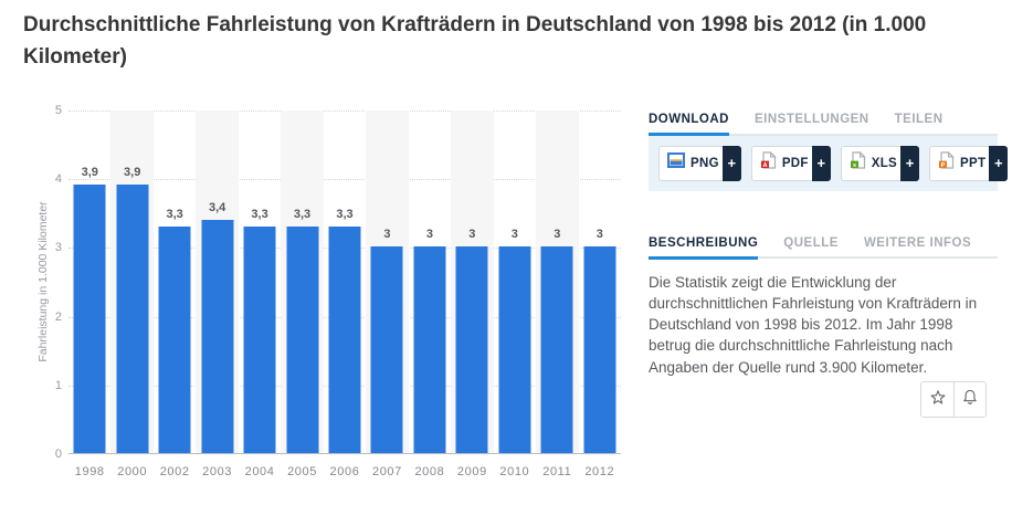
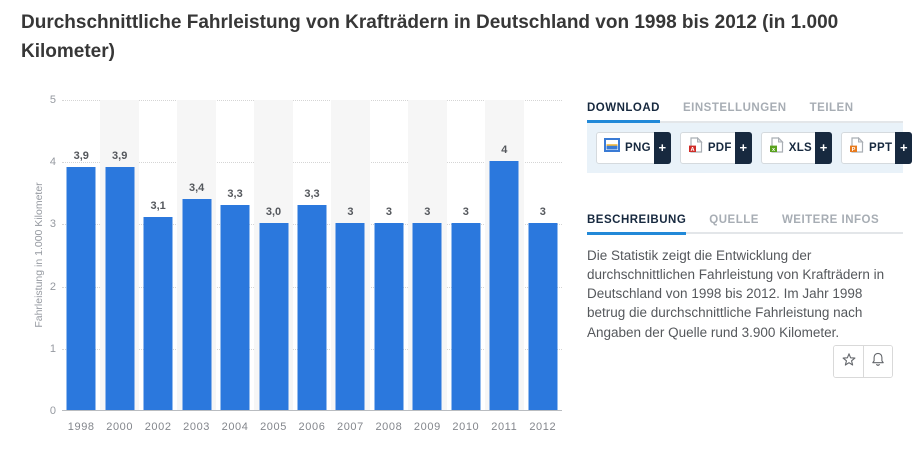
2002: 3,3 -> 3,1
2005: 3,3 -> 3,0
2011: 3 -> 4
